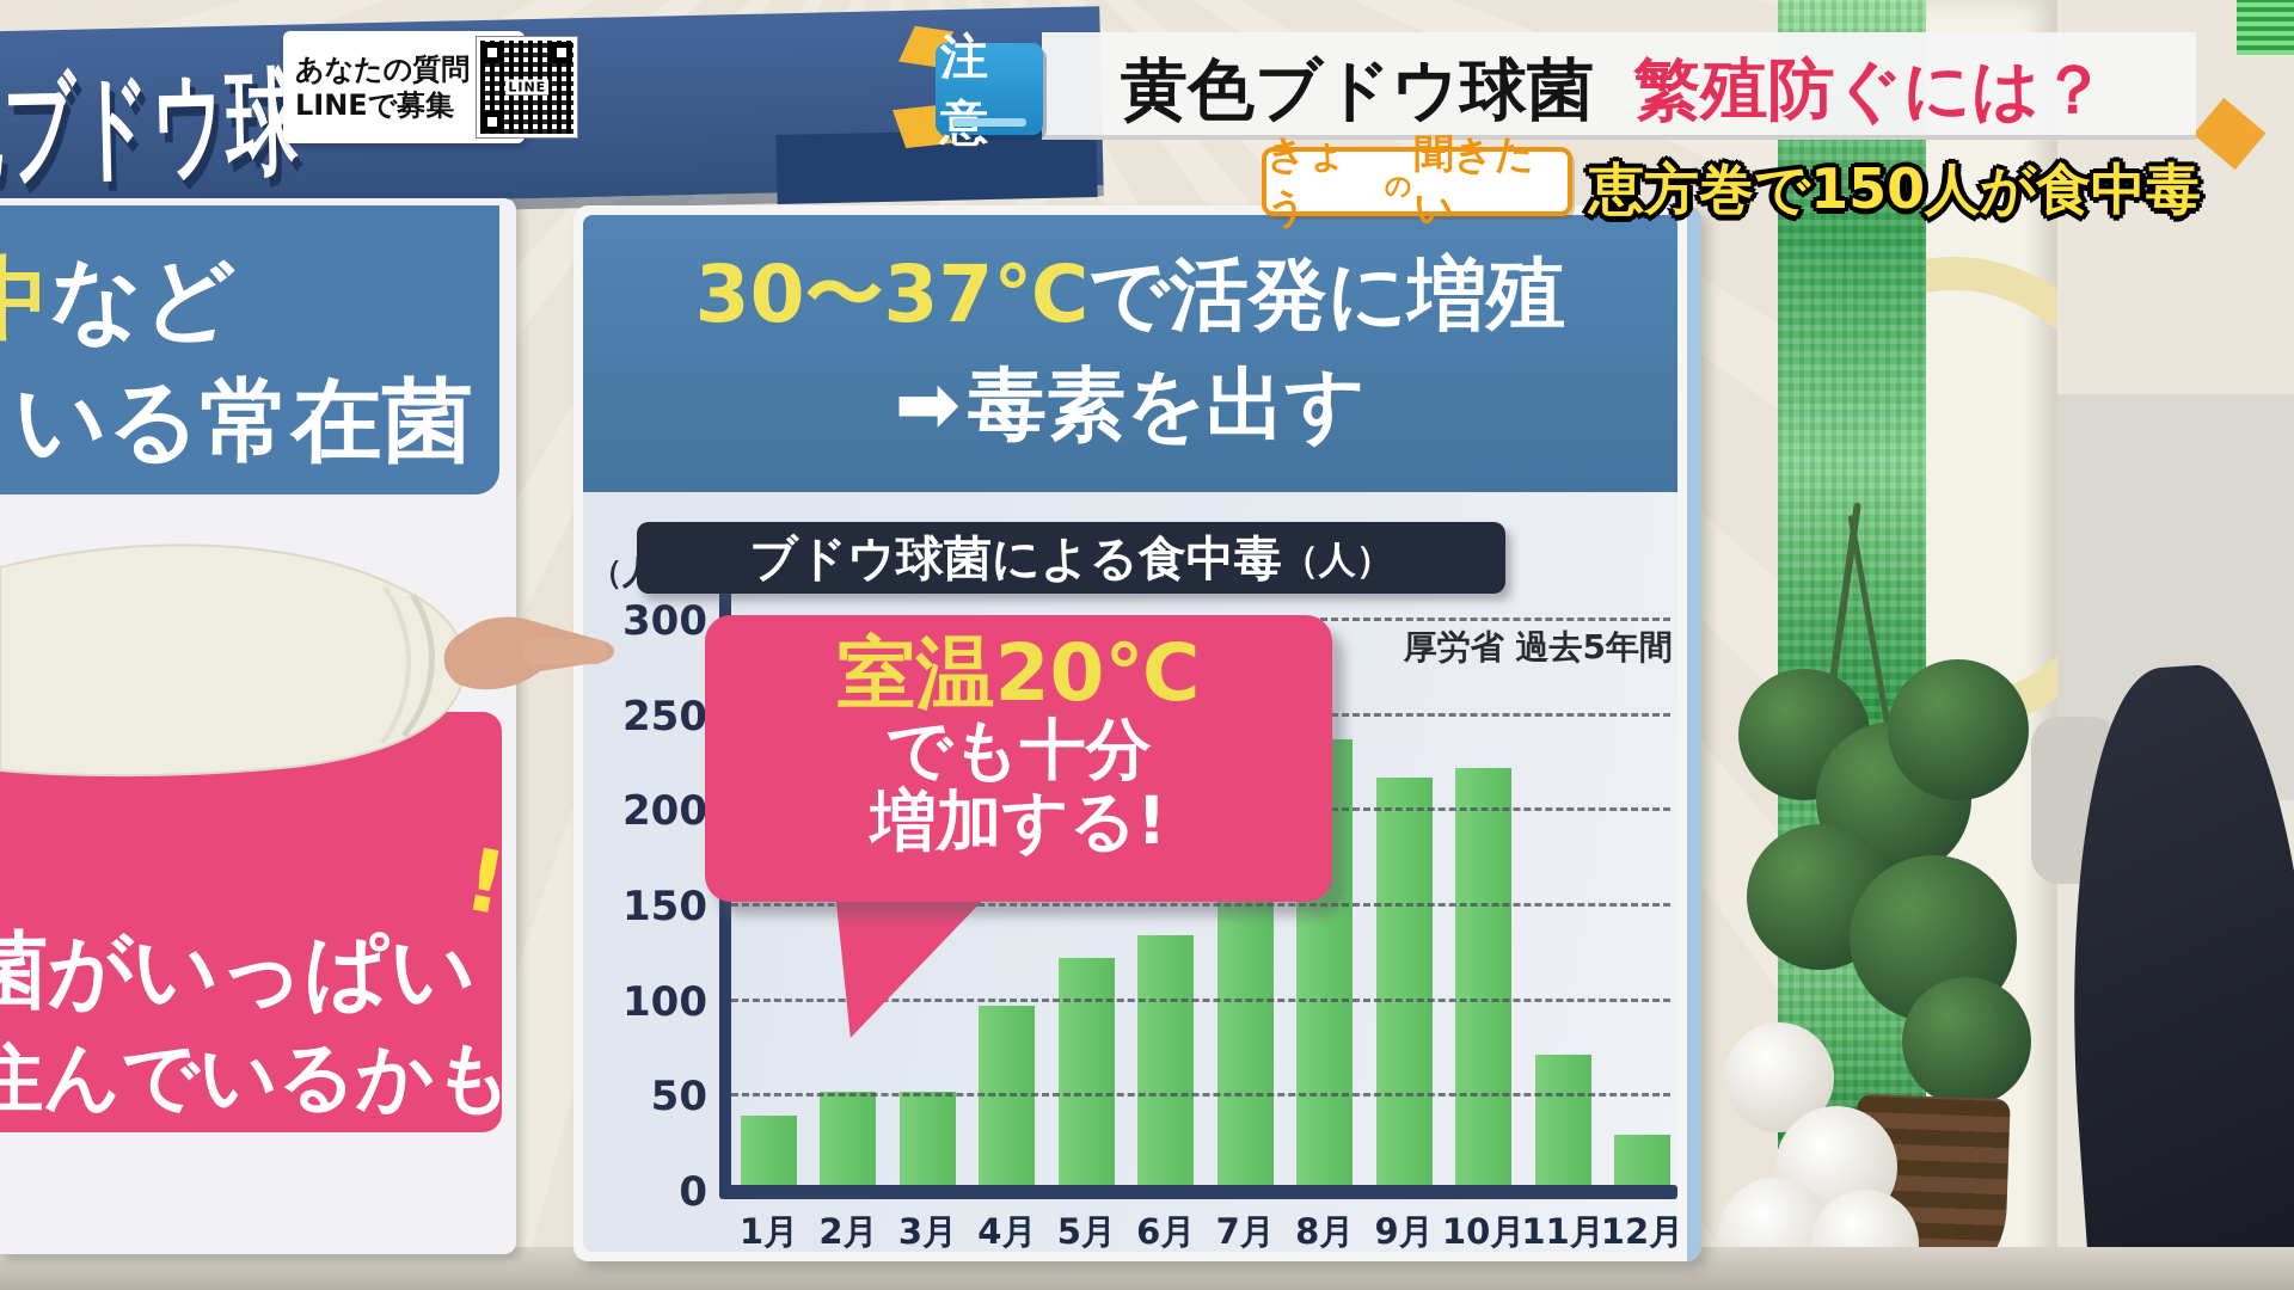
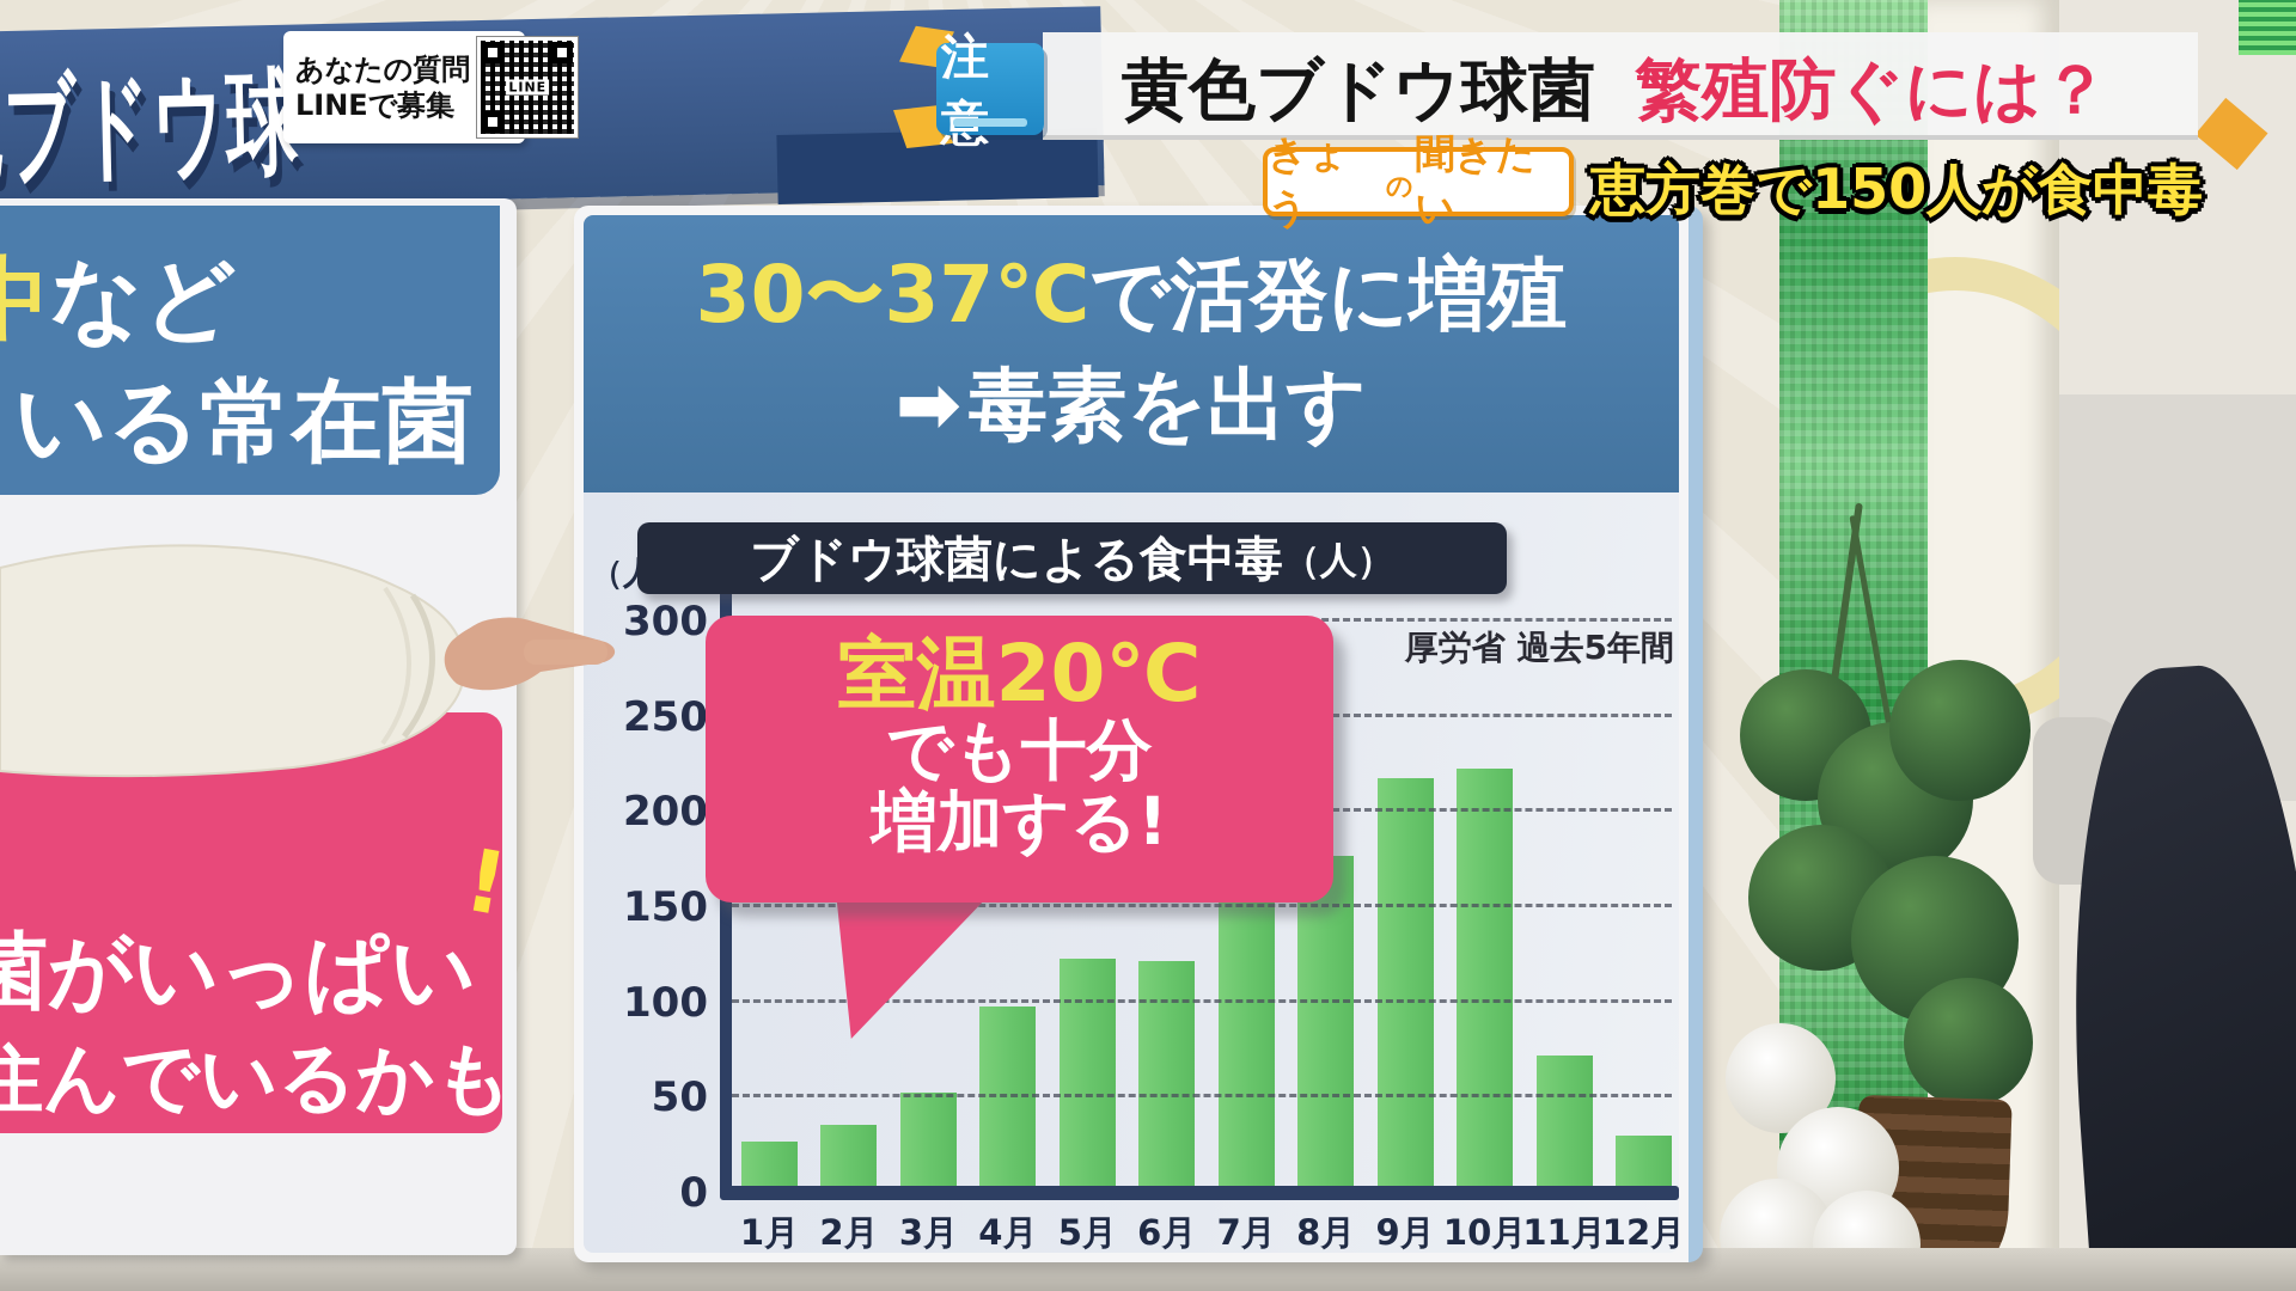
1月: 40 -> 27
2月: 53 -> 36
6月: 135 -> 122
8月: 238 -> 177
